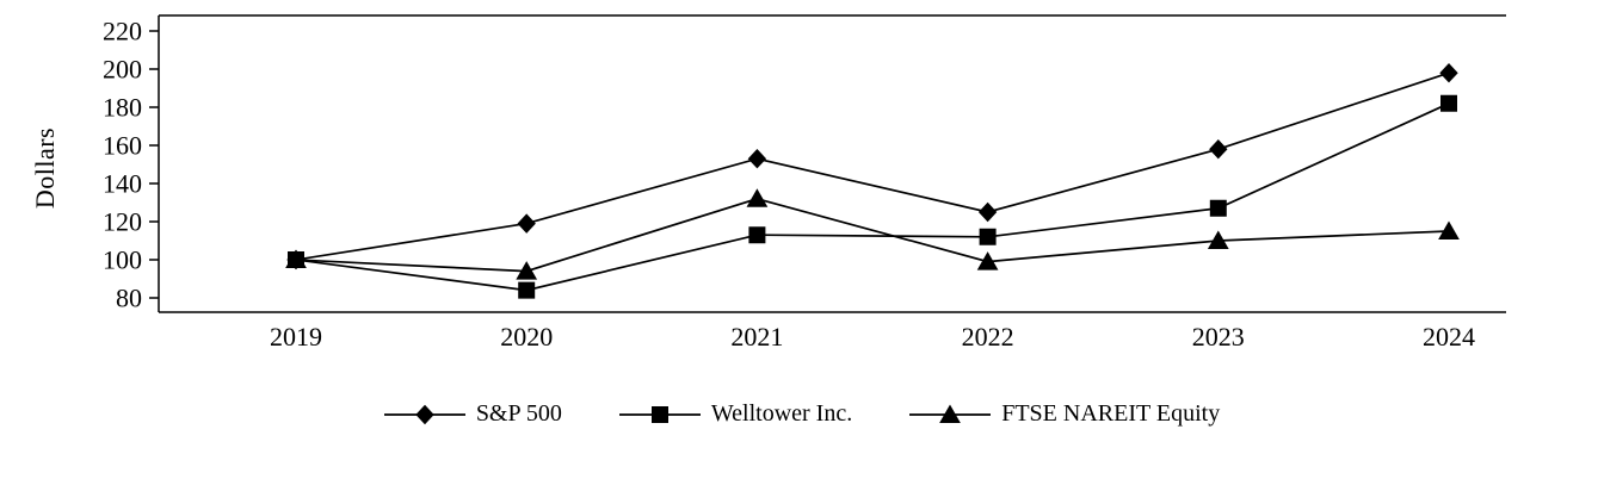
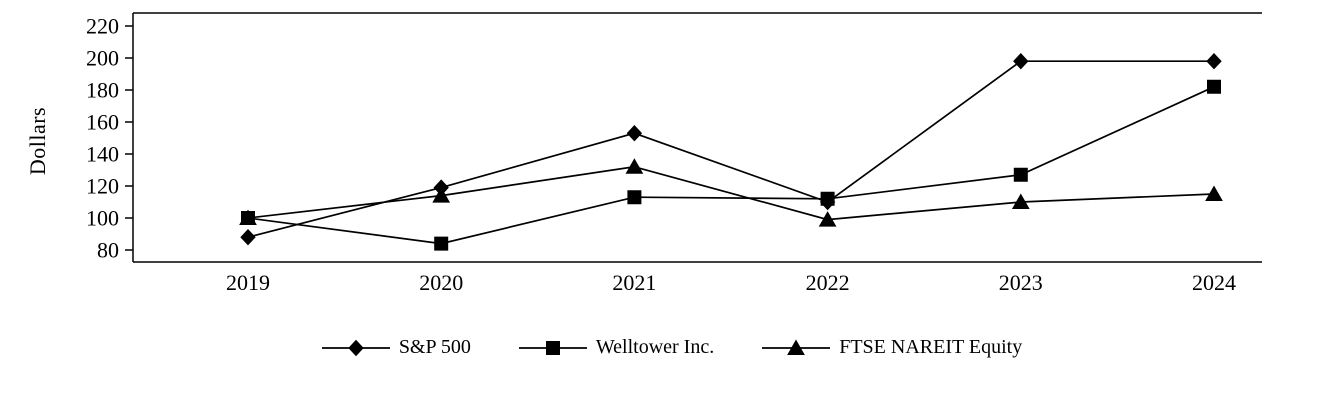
S&P 500/2019: 100 -> 88
FTSE NAREIT Equity/2020: 94 -> 114
S&P 500/2022: 125 -> 110
S&P 500/2023: 158 -> 198
